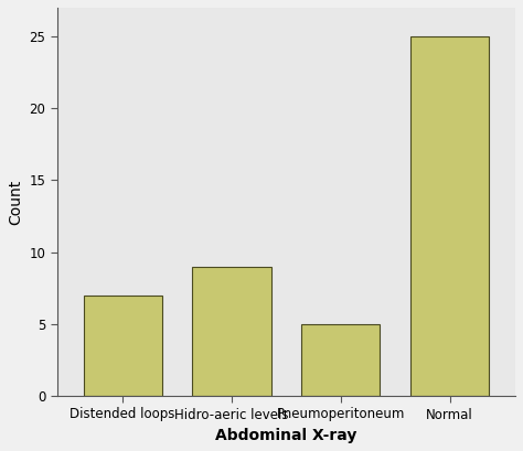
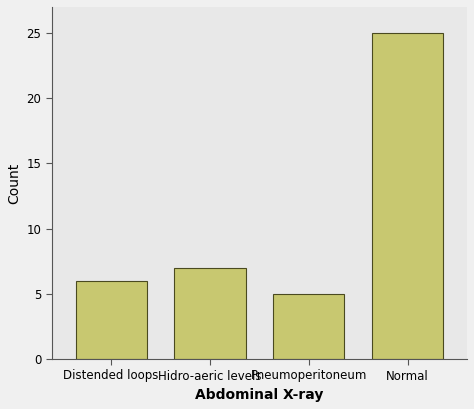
Distended loops: 7 -> 6
Hidro-aeric levels: 9 -> 7
